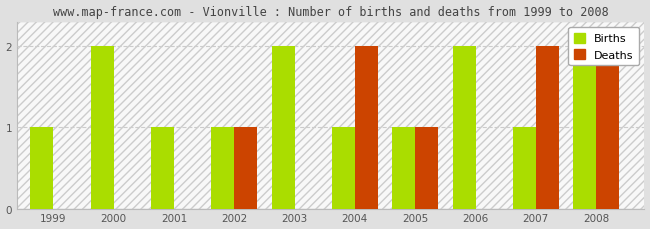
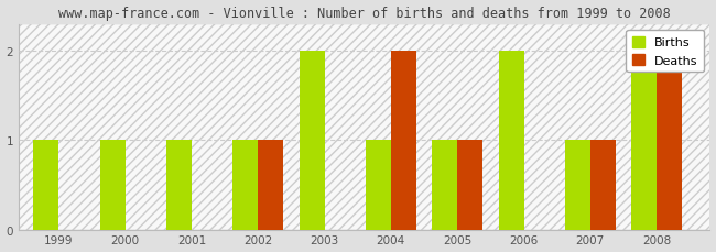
Births/2000: 2 -> 1
Deaths/2007: 2 -> 1
